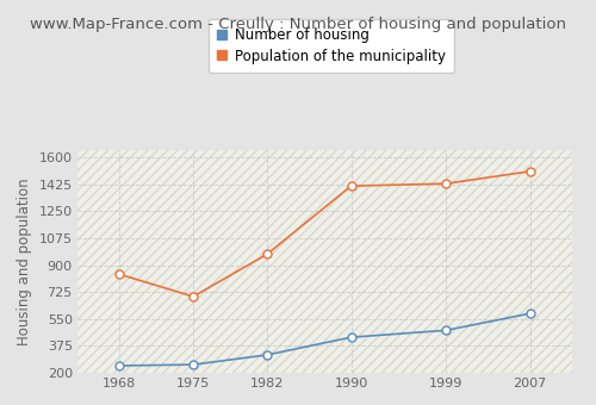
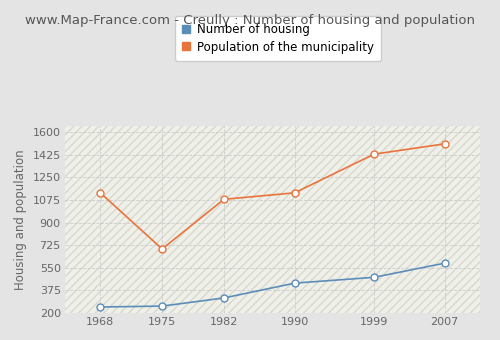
Population of the municipality/1968: 840 -> 1130
Population of the municipality/1982: 970 -> 1080
Population of the municipality/1990: 1420 -> 1130
